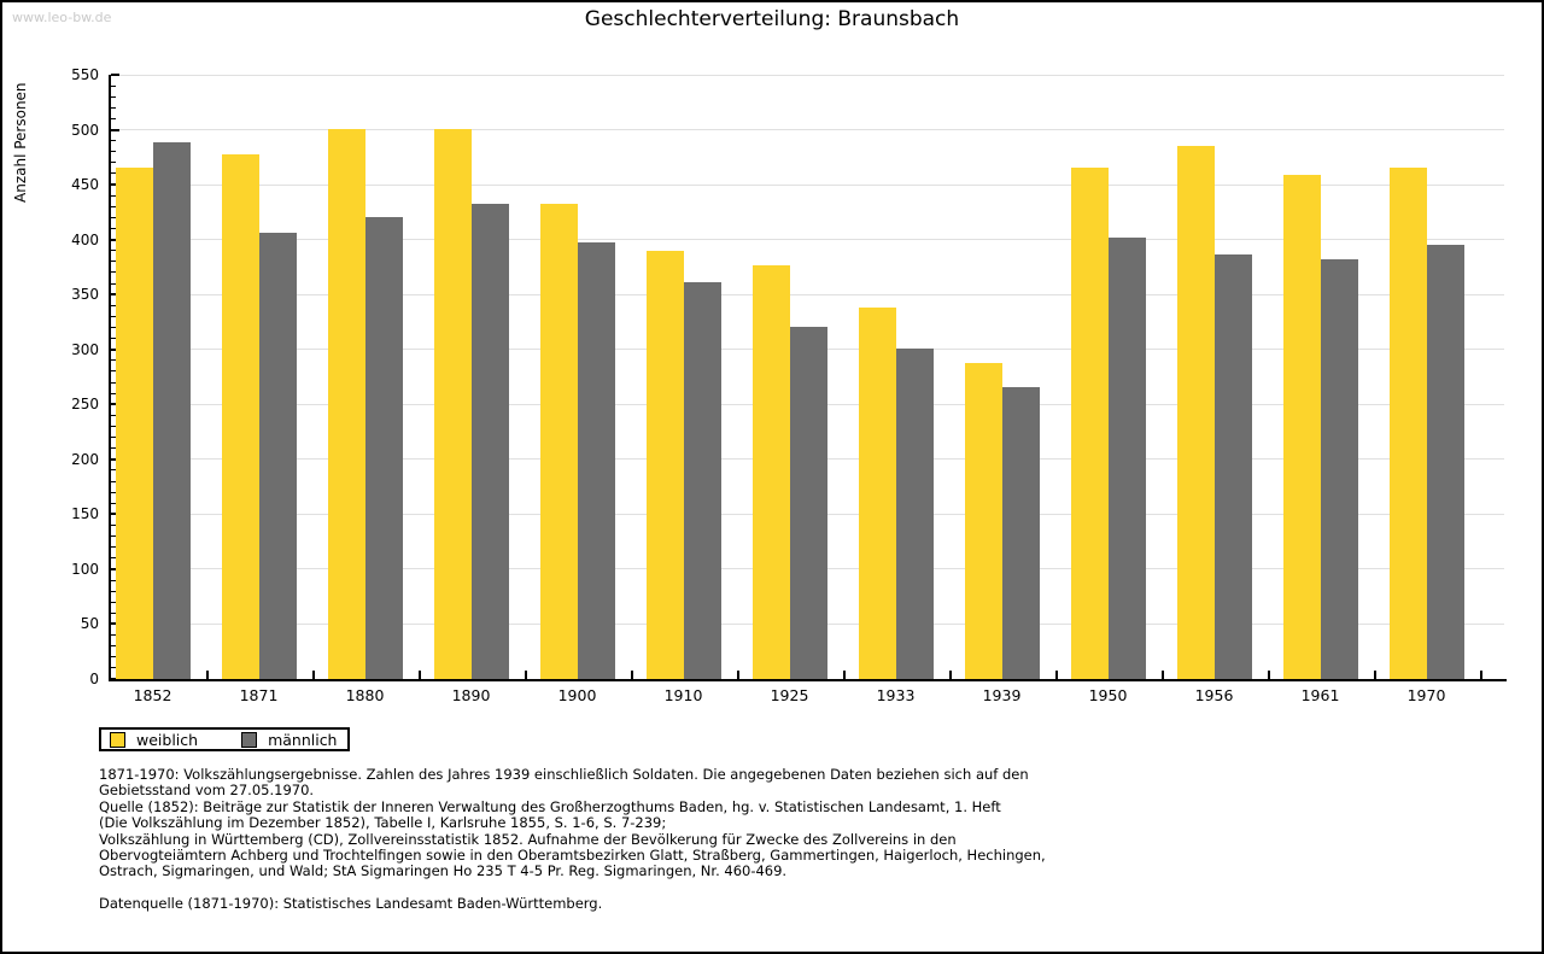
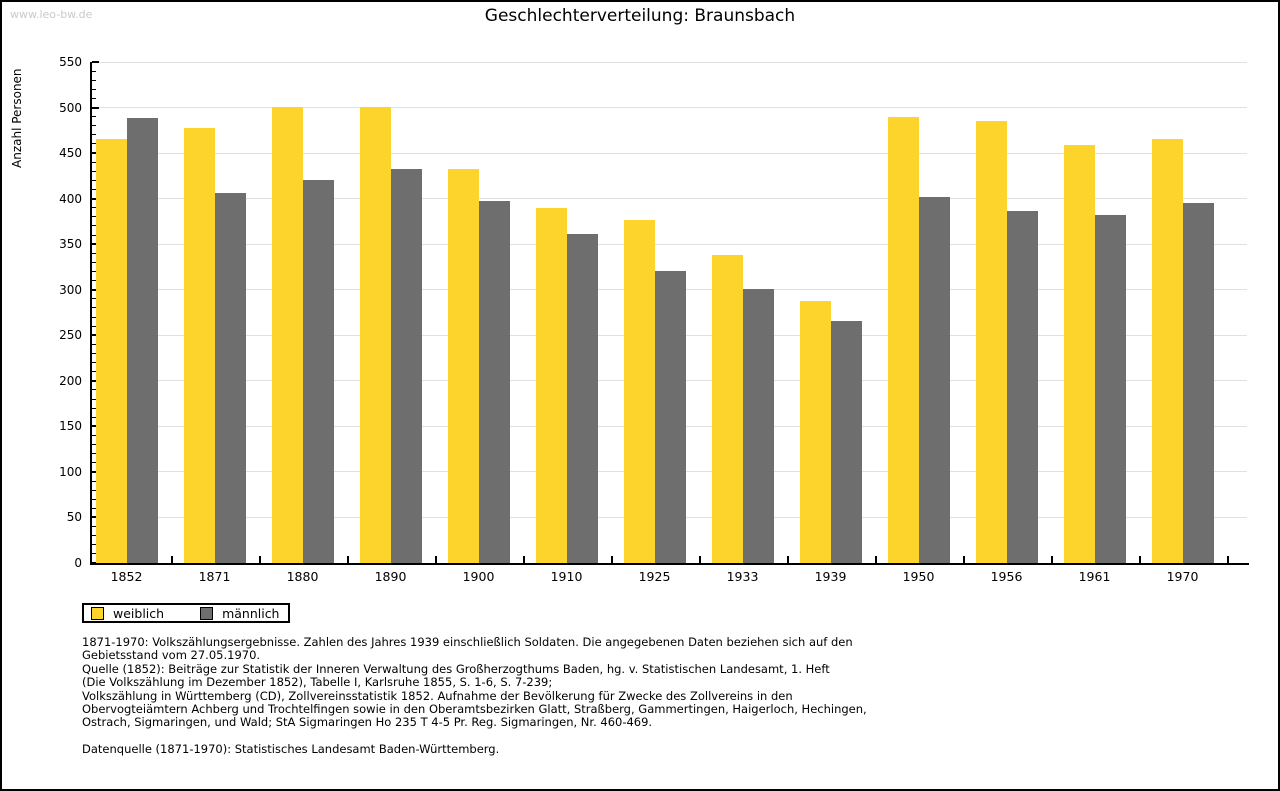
weiblich/1950: 470 -> 490
